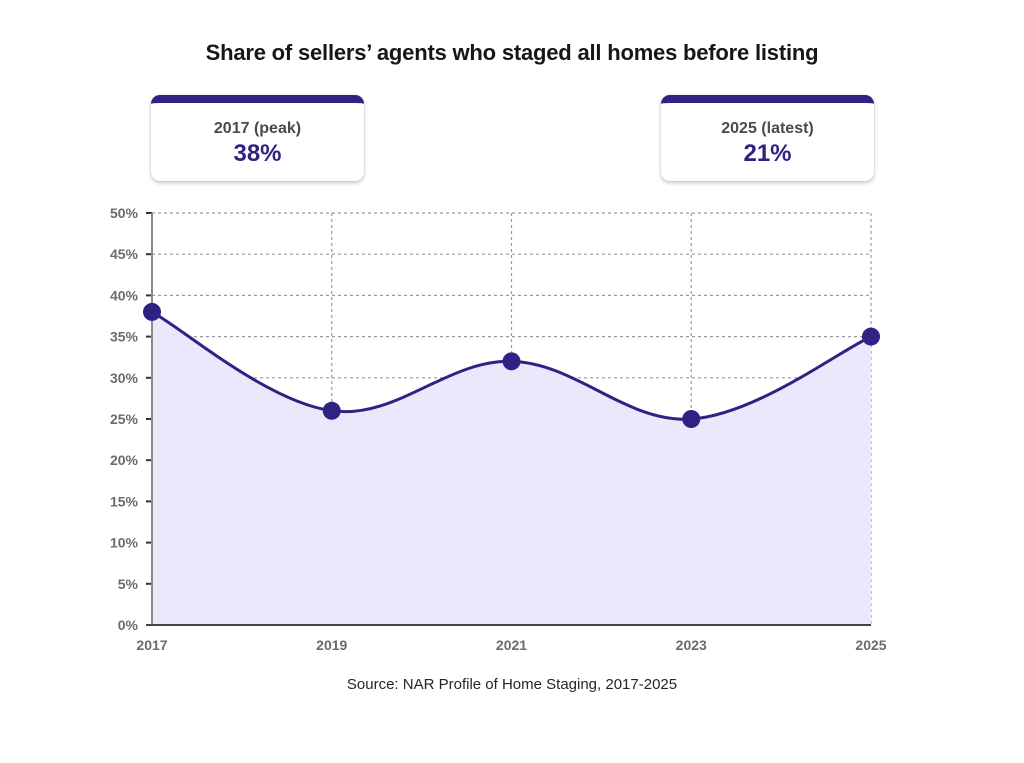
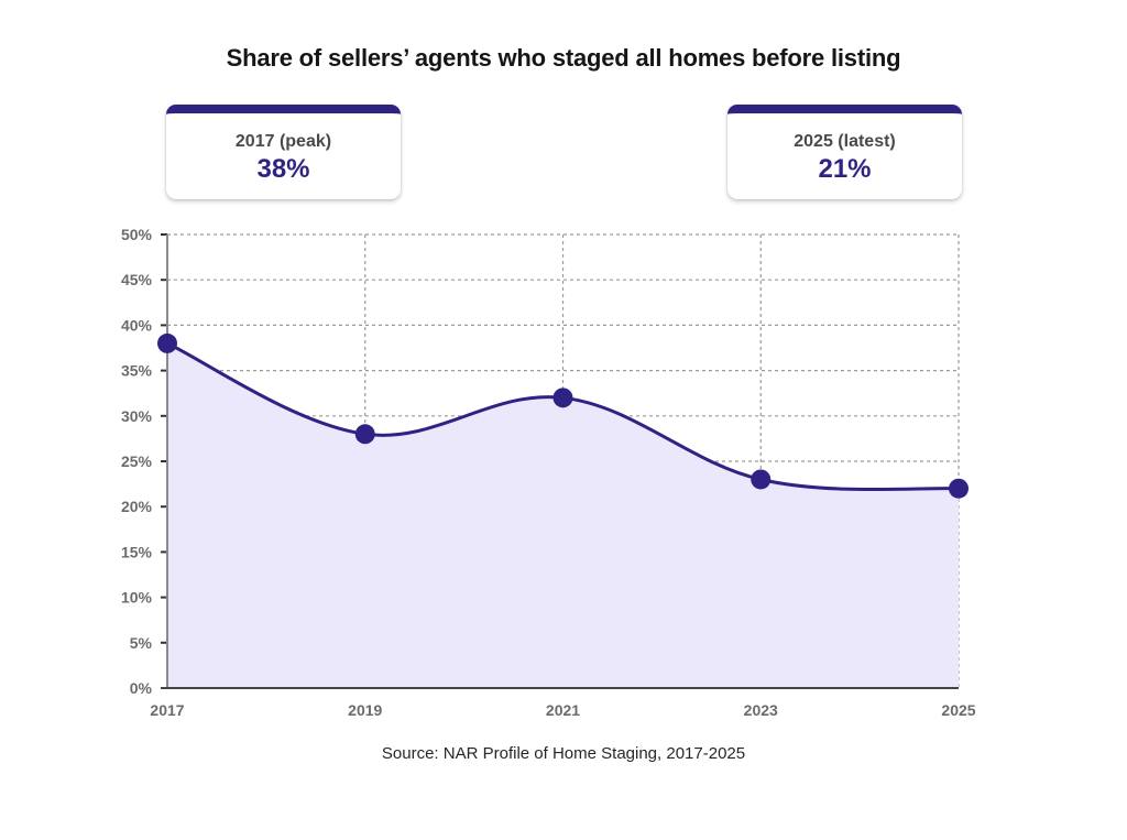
2019: 26% -> 28%
2023: 25% -> 23%
2025: 35% -> 22%
